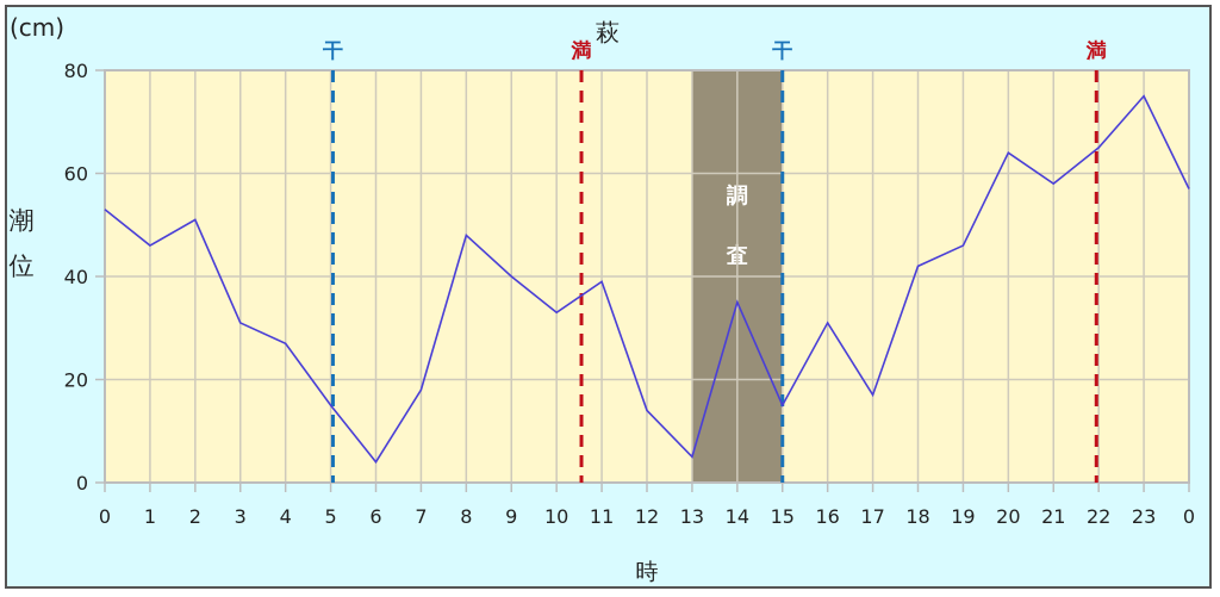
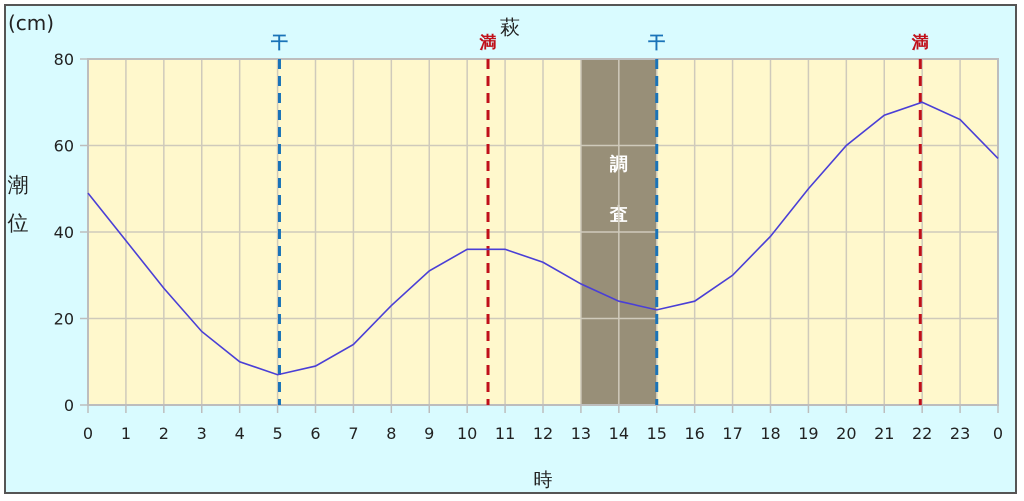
0: 53 -> 49
1: 46 -> 38
2: 51 -> 27
3: 31 -> 17
4: 27 -> 10
5: 15 -> 7
6: 4 -> 9
7: 18 -> 14
8: 48 -> 23
9: 40 -> 31
10: 33 -> 36
11: 39 -> 36
12: 14 -> 33
13: 5 -> 28
14: 35 -> 24
15: 15 -> 22
16: 31 -> 24
17: 17 -> 30
18: 42 -> 39
19: 46 -> 50
20: 64 -> 60
21: 58 -> 67
22: 65 -> 70
23: 75 -> 66
